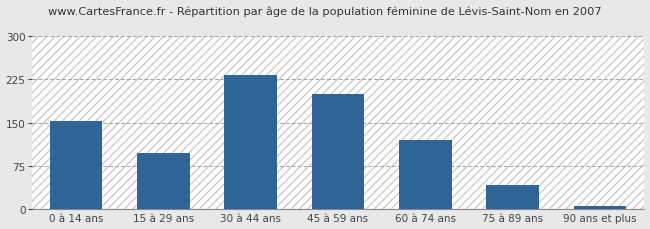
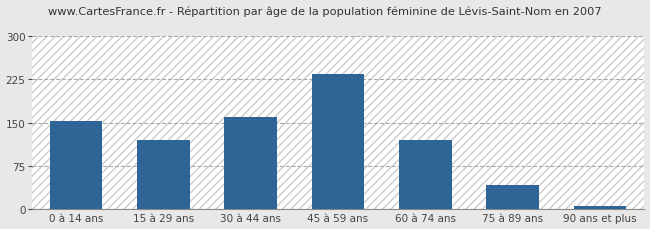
15 à 29 ans: 98 -> 120
30 à 44 ans: 232 -> 160
45 à 59 ans: 200 -> 235
